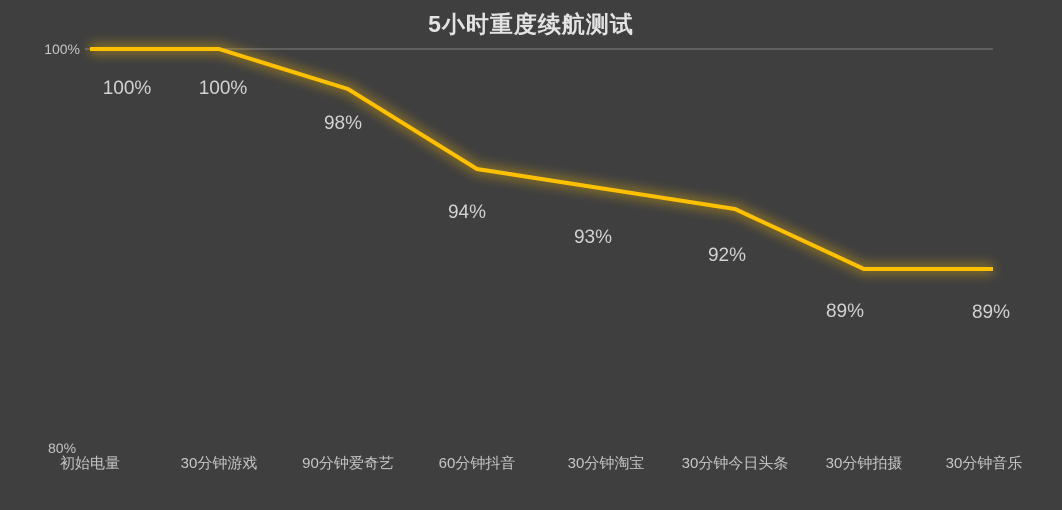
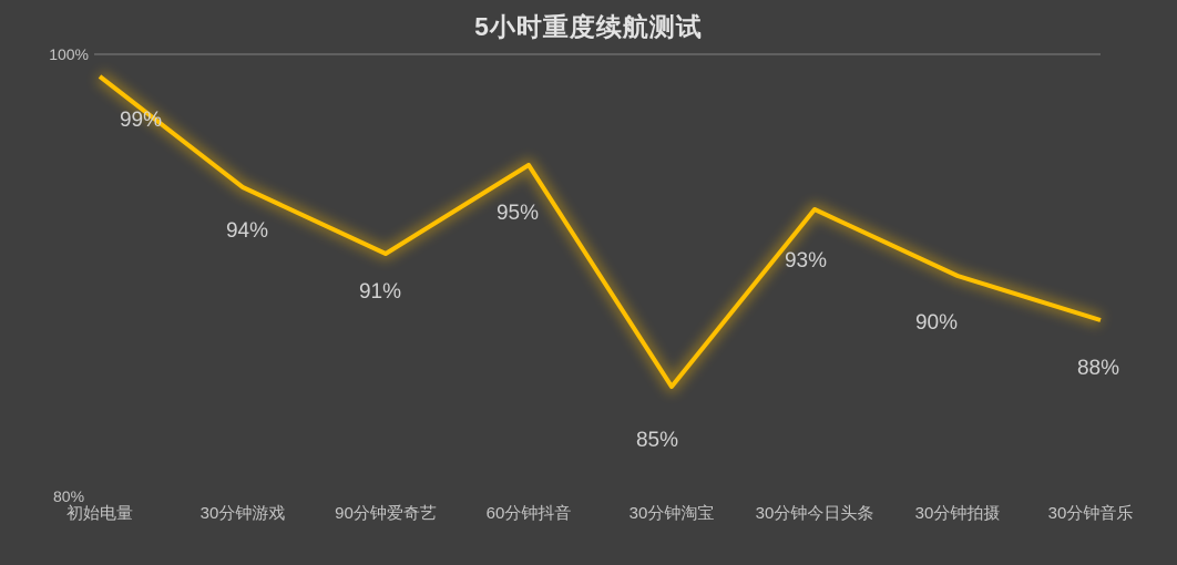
初始电量: 100% -> 99%
30分钟游戏: 100% -> 94%
90分钟爱奇艺: 98% -> 91%
60分钟抖音: 94% -> 95%
30分钟淘宝: 93% -> 85%
30分钟今日头条: 92% -> 93%
30分钟拍摄: 89% -> 90%
30分钟音乐: 89% -> 88%
